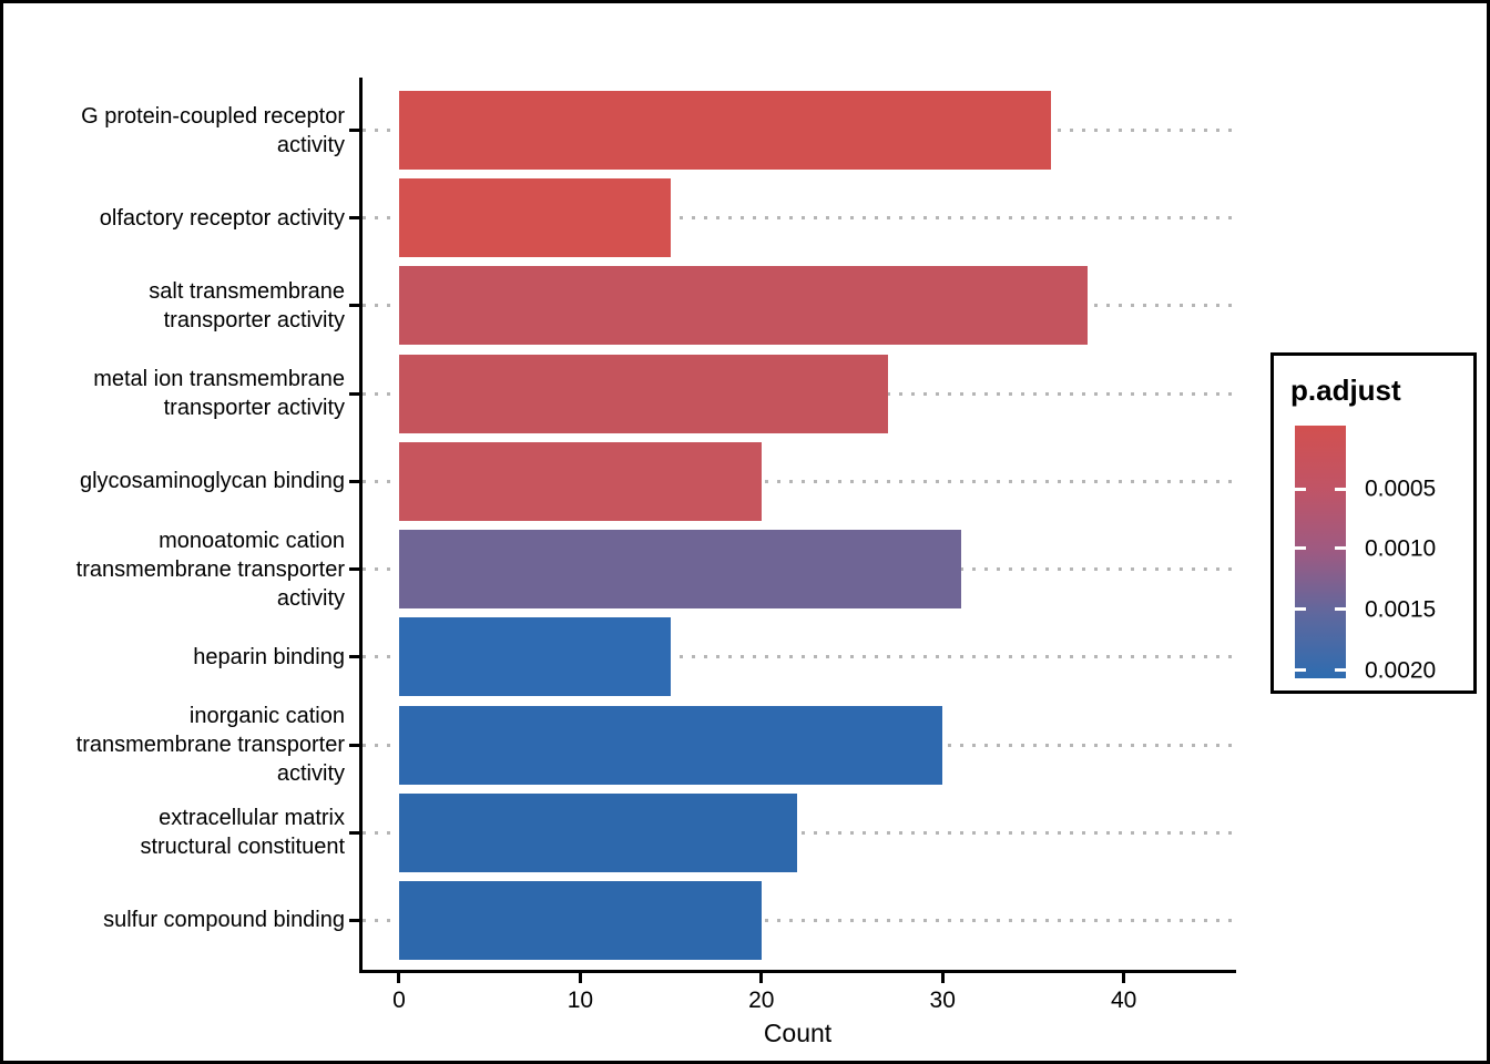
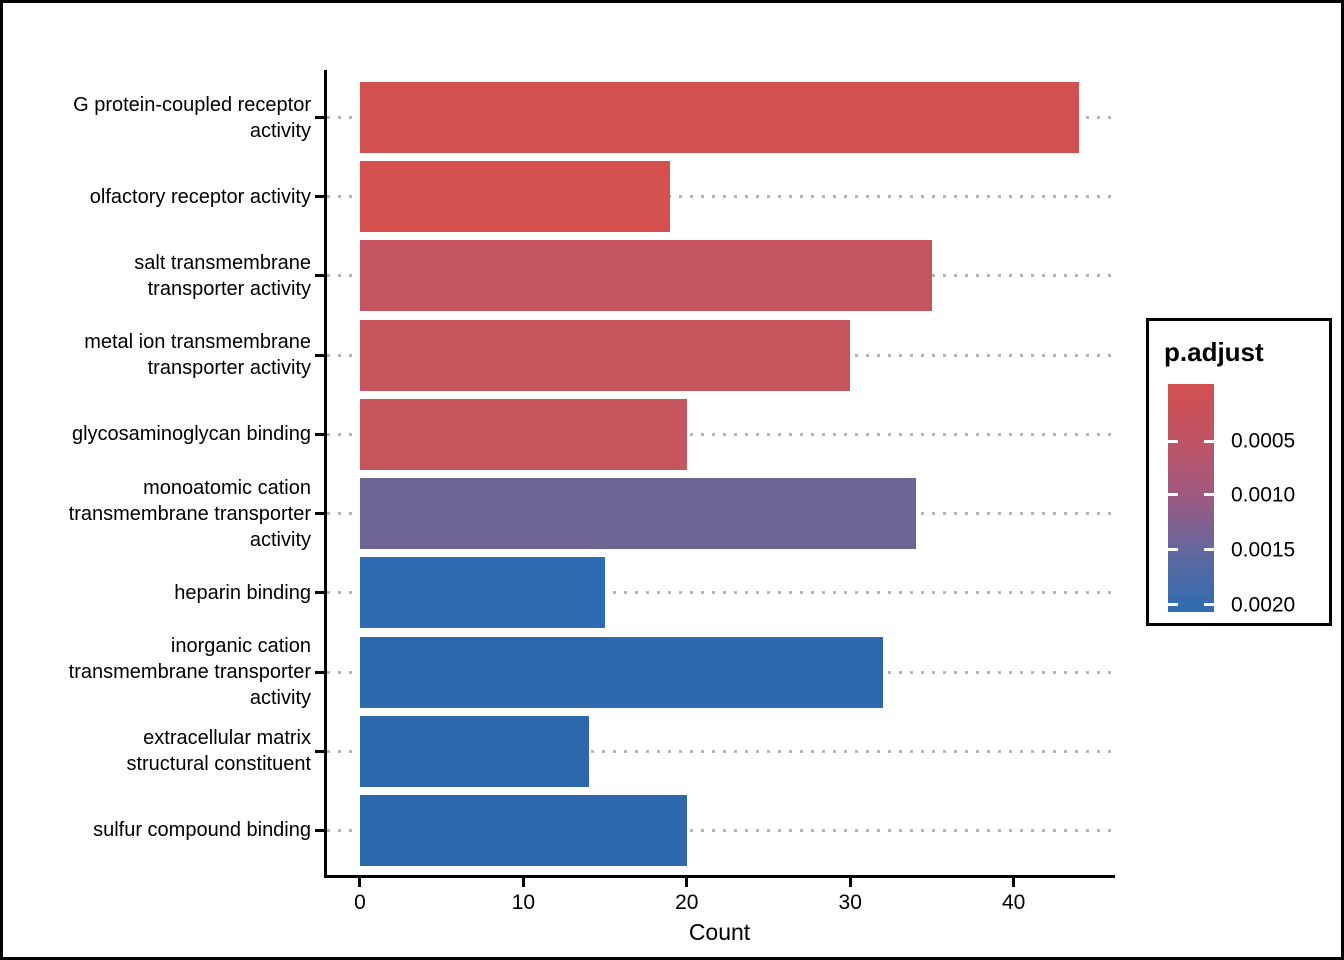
G protein-coupled receptor activity: 36 -> 44
olfactory receptor activity: 15 -> 19
salt transmembrane transporter activity: 38 -> 35
metal ion transmembrane transporter activity: 27 -> 30
monoatomic cation transmembrane transporter activity: 31 -> 34
inorganic cation transmembrane transporter activity: 30 -> 32
extracellular matrix structural constituent: 22 -> 14
